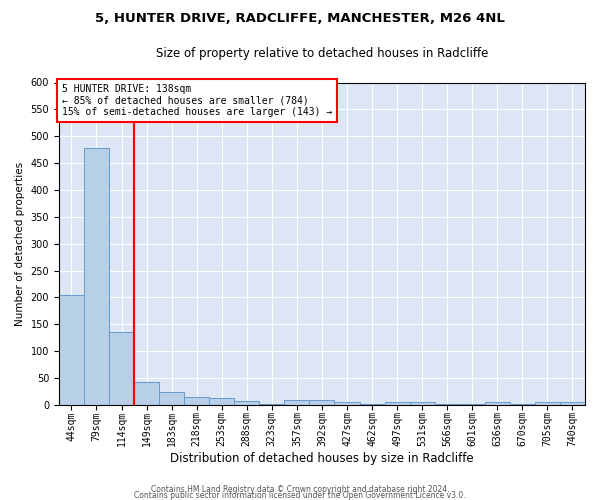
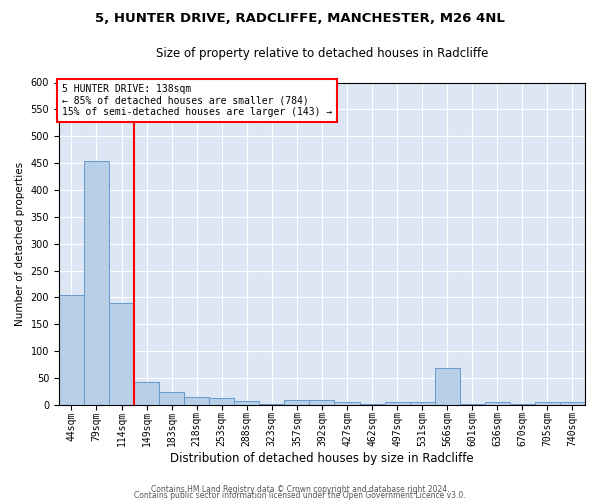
79sqm: 478 -> 454
114sqm: 135 -> 190
566sqm: 2 -> 68
